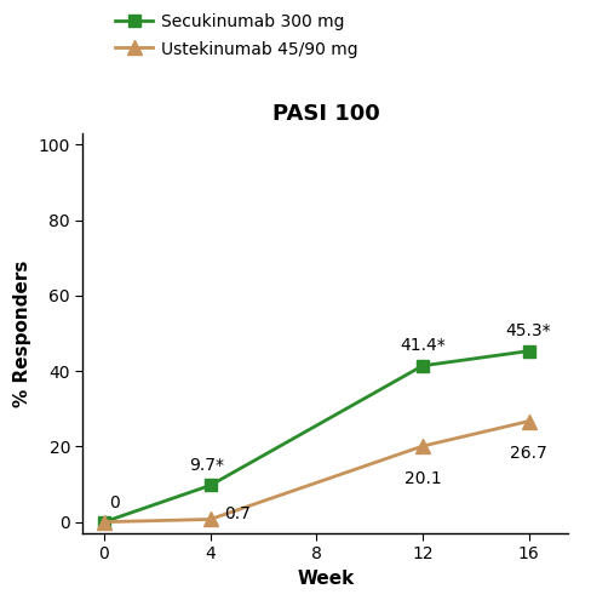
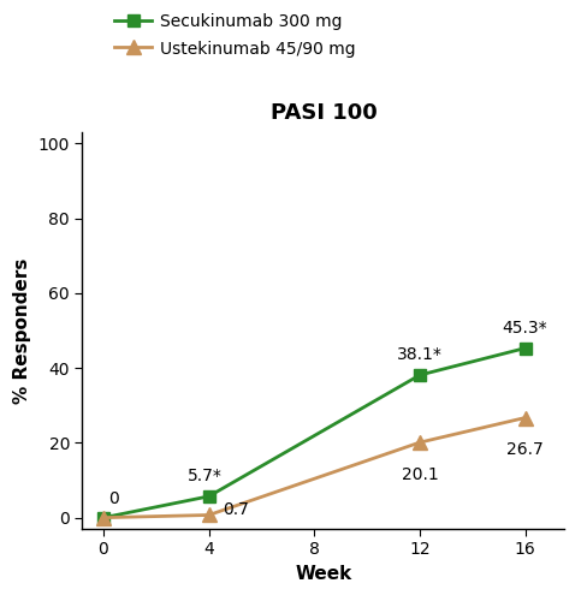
Secukinumab 300 mg/4: 9.7* -> 5.7*
Secukinumab 300 mg/12: 41.4* -> 38.1*
